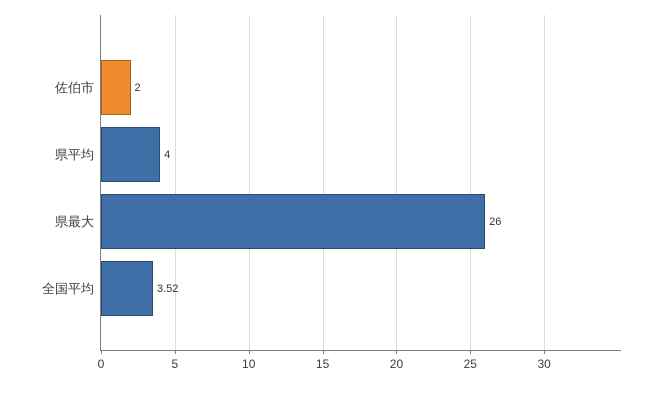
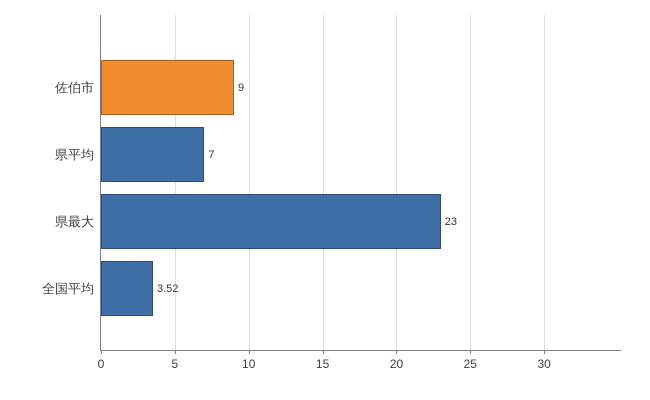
佐伯市: 2 -> 9
県平均: 4 -> 7
県最大: 26 -> 23
